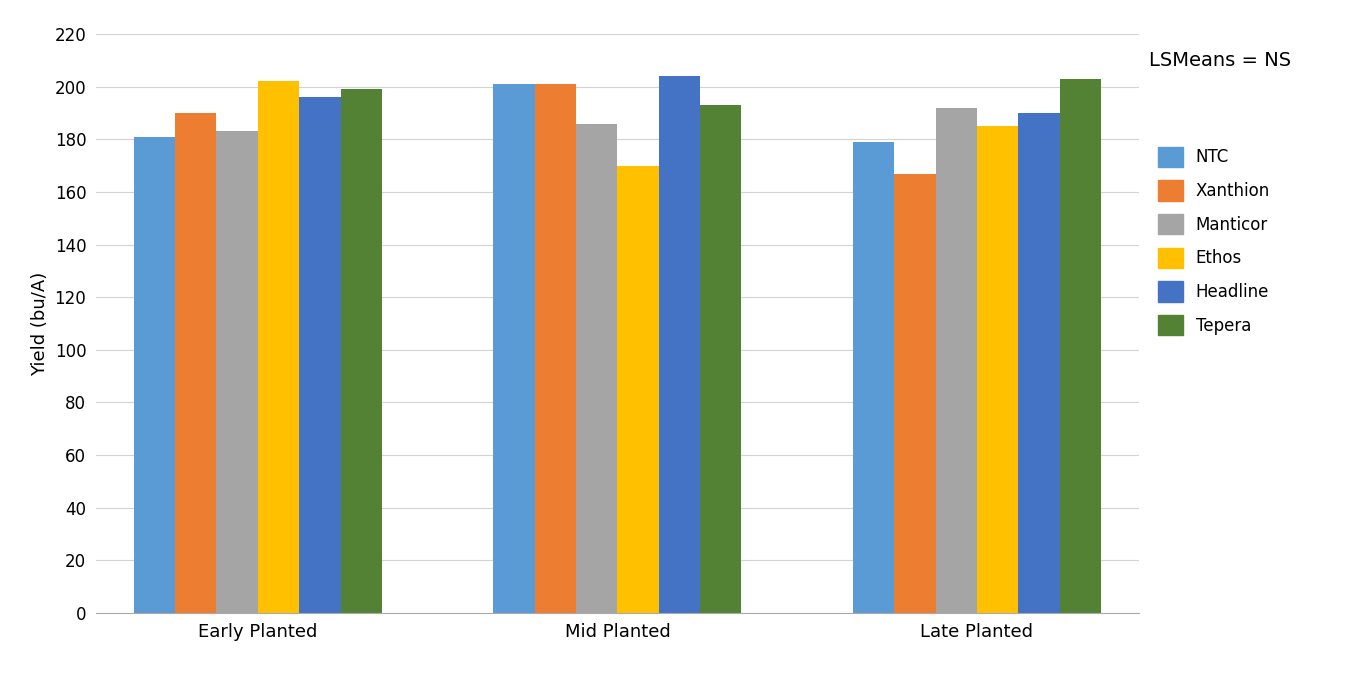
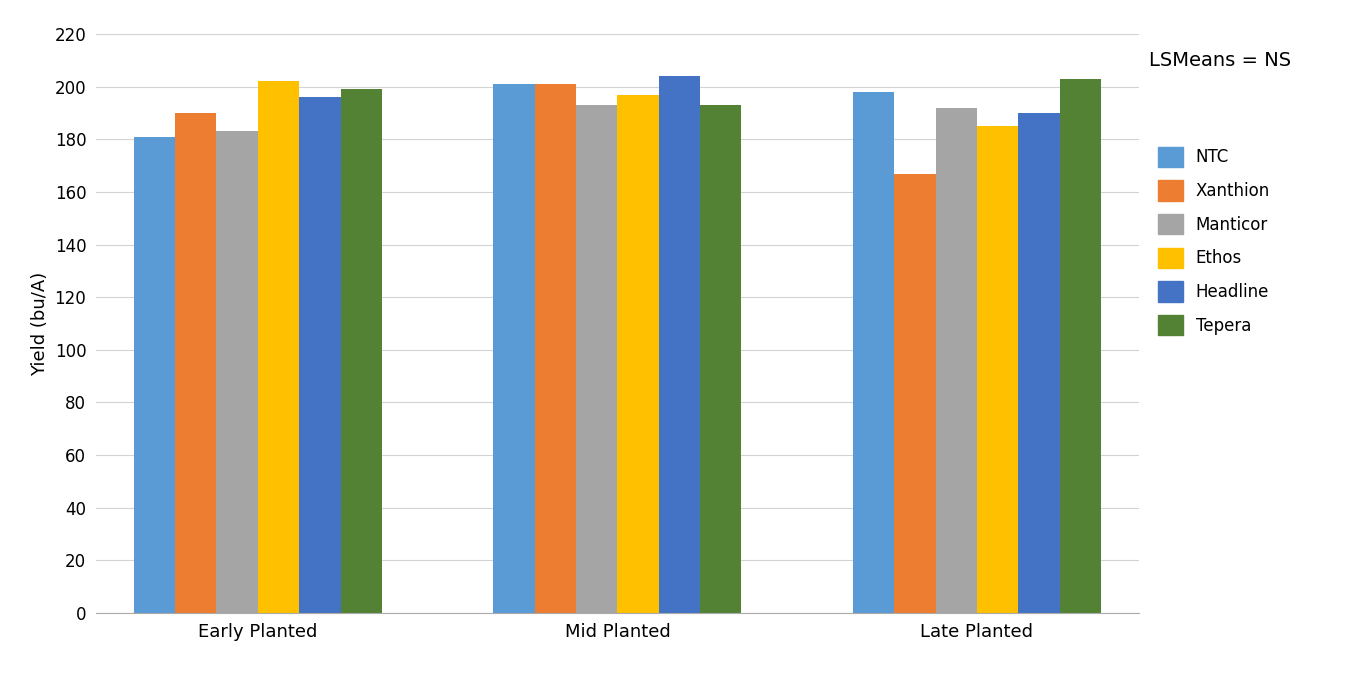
Manticor/Mid Planted: 186 -> 193
Ethos/Mid Planted: 170 -> 197
NTC/Late Planted: 179 -> 198
